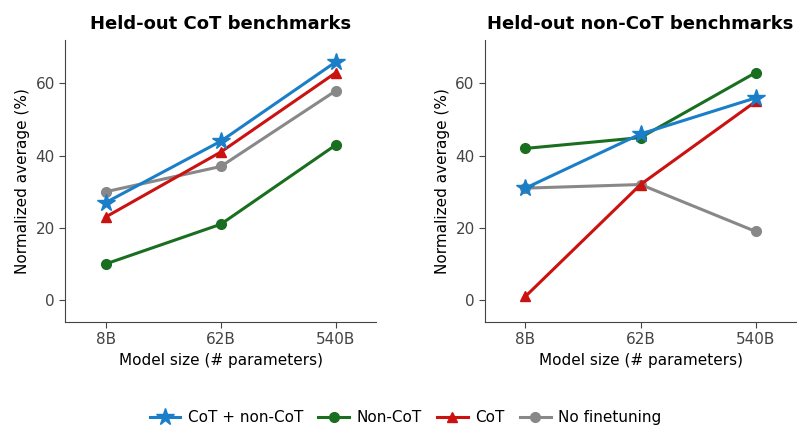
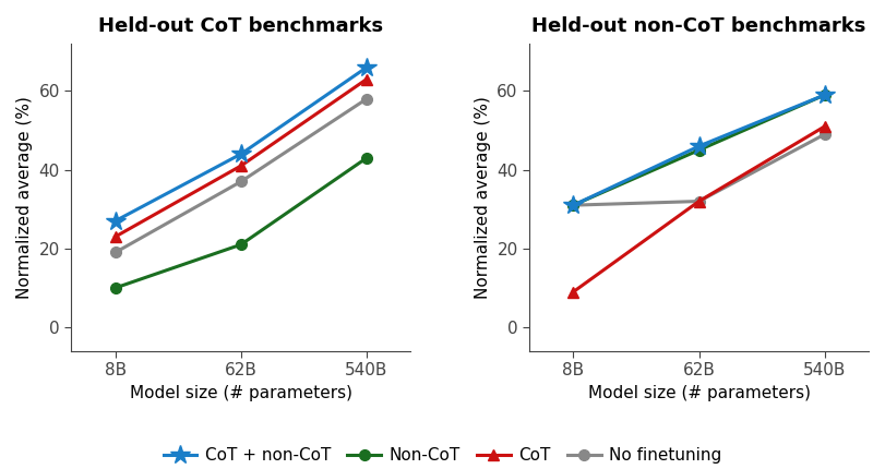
Held-out CoT benchmarks/No finetuning/8B: 30 -> 19
Held-out non-CoT benchmarks/Non-CoT/8B: 42 -> 31
Held-out non-CoT benchmarks/CoT/8B: 1 -> 9
Held-out non-CoT benchmarks/CoT + non-CoT/540B: 56 -> 59
Held-out non-CoT benchmarks/Non-CoT/540B: 63 -> 59
Held-out non-CoT benchmarks/CoT/540B: 55 -> 51
Held-out non-CoT benchmarks/No finetuning/540B: 19 -> 49
